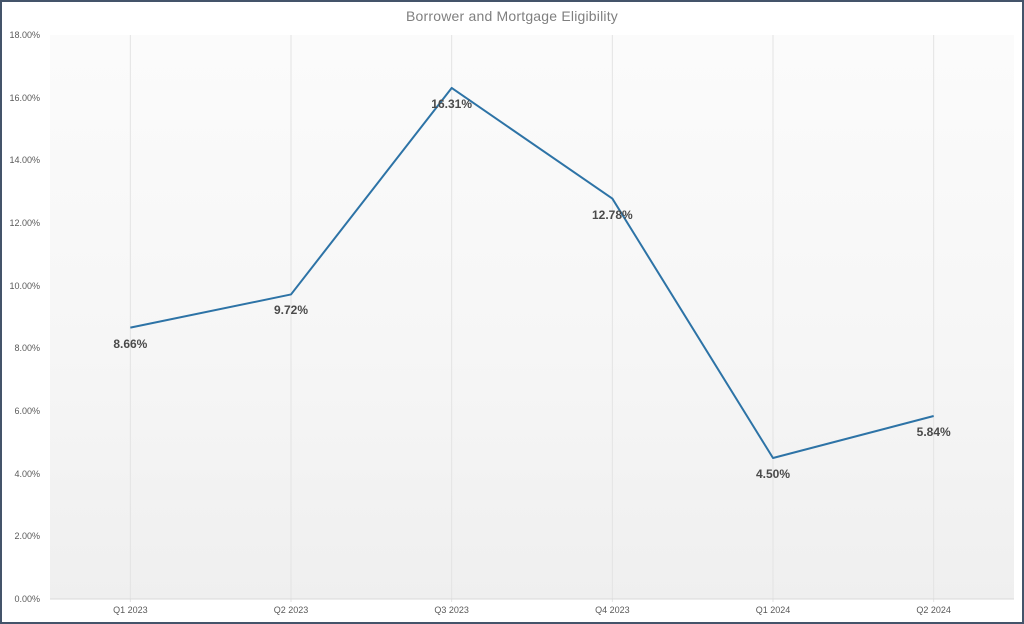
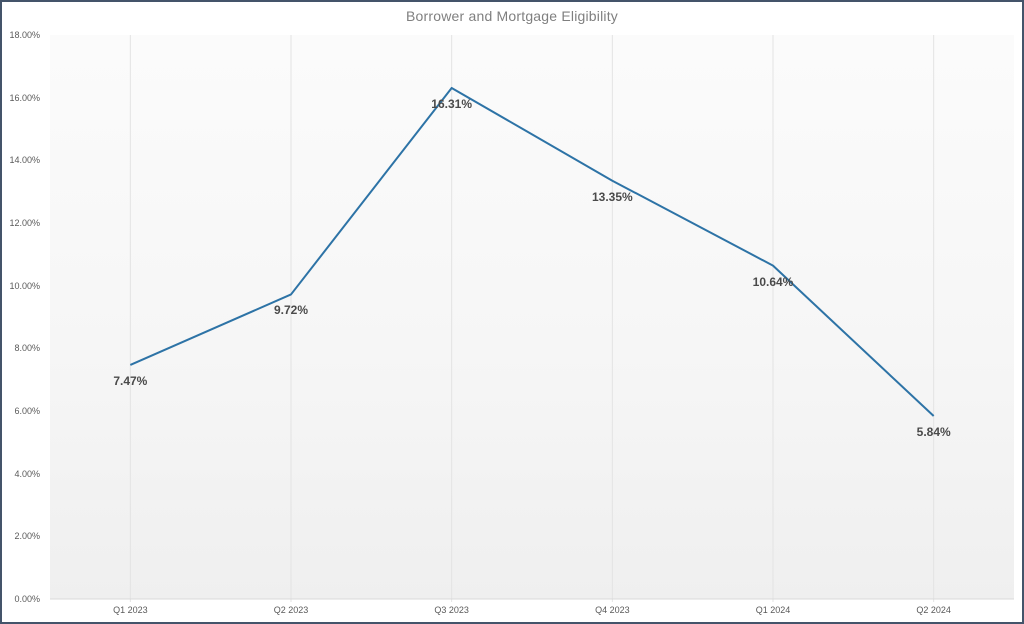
Q1 2023: 8.66% -> 7.47%
Q4 2023: 12.78% -> 13.35%
Q1 2024: 4.50% -> 10.64%
